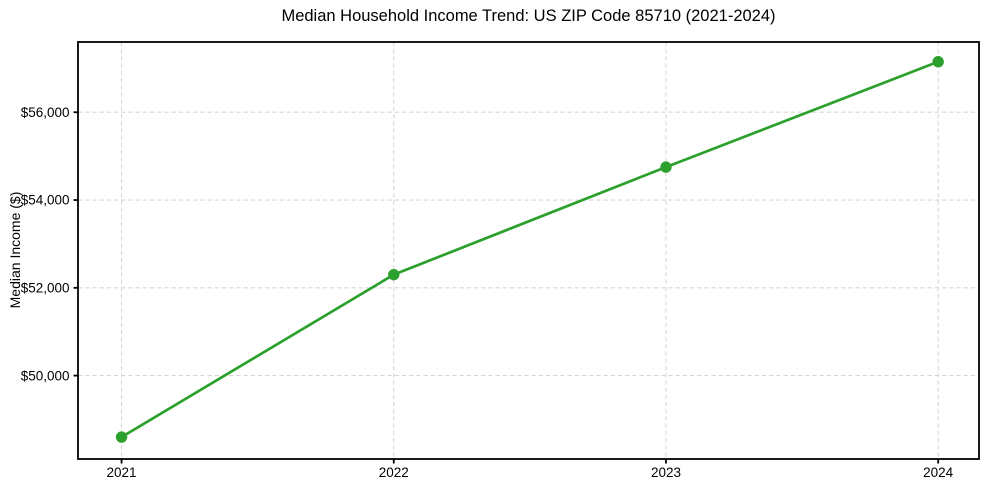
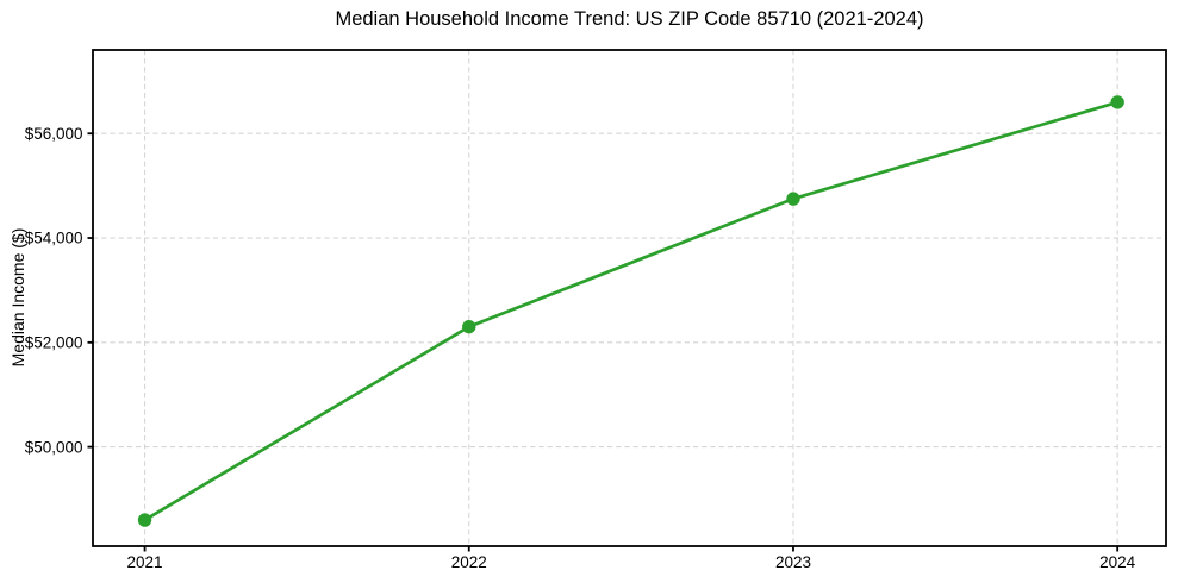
2024: $57200 -> $56600
